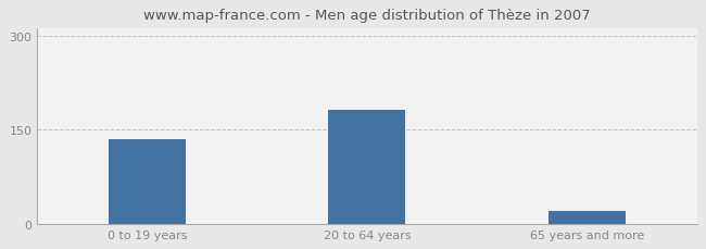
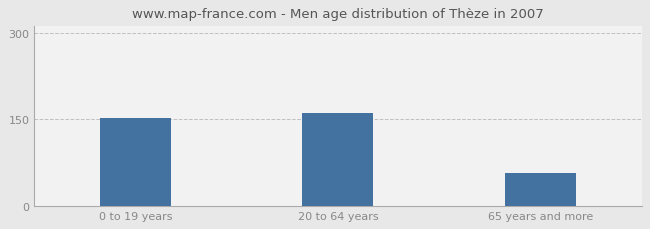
0 to 19 years: 135 -> 152
20 to 64 years: 181 -> 160
65 years and more: 20 -> 56
